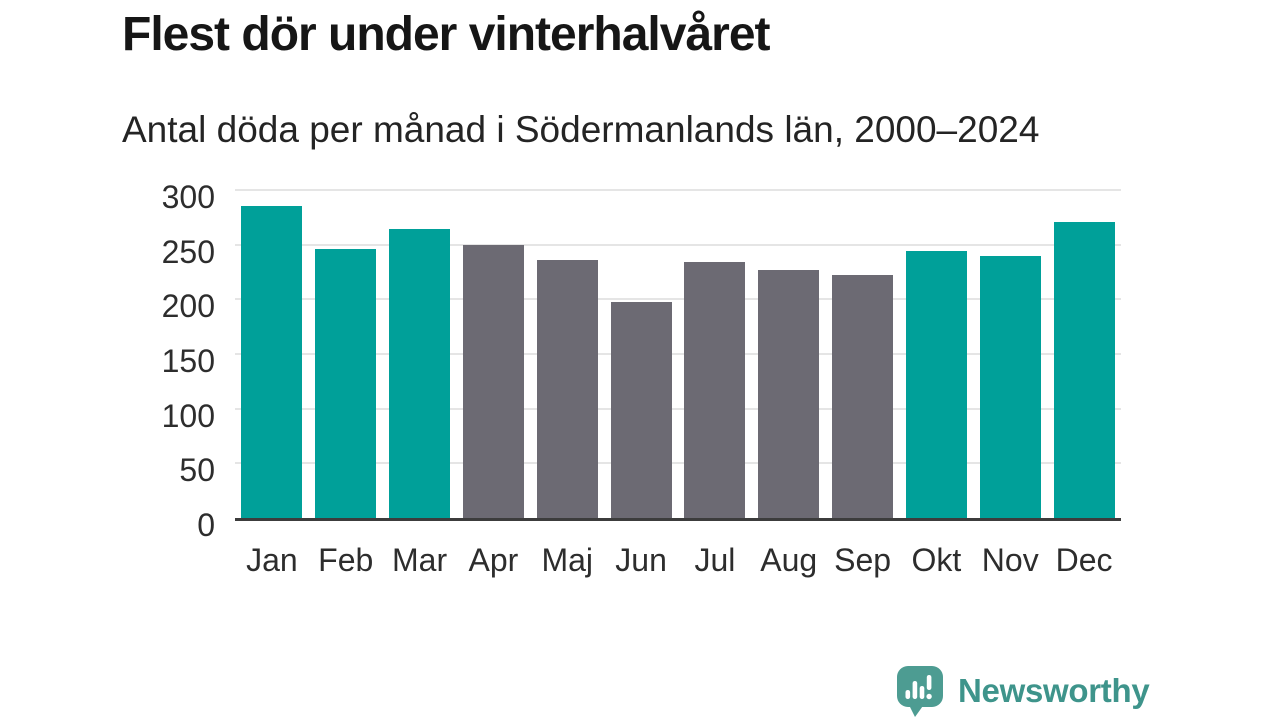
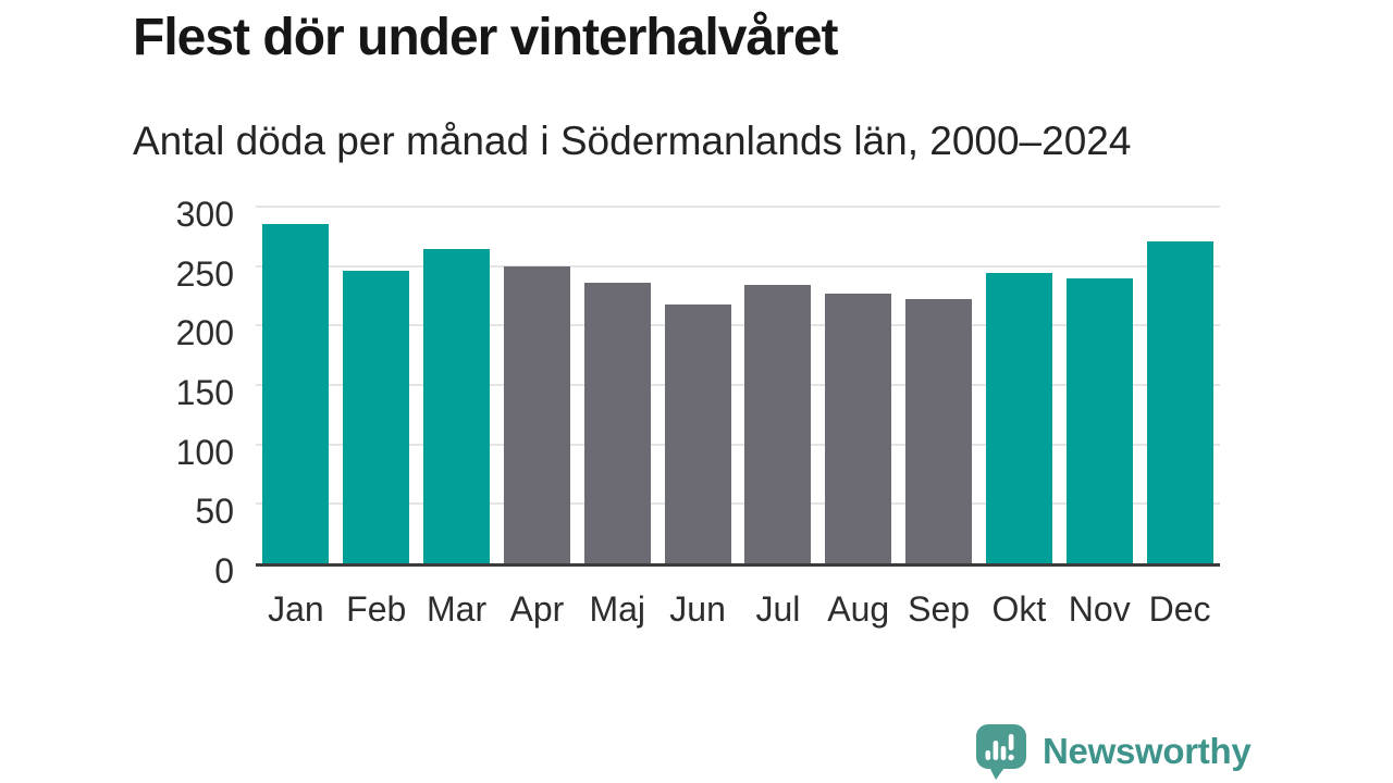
Jun: 198 -> 218
